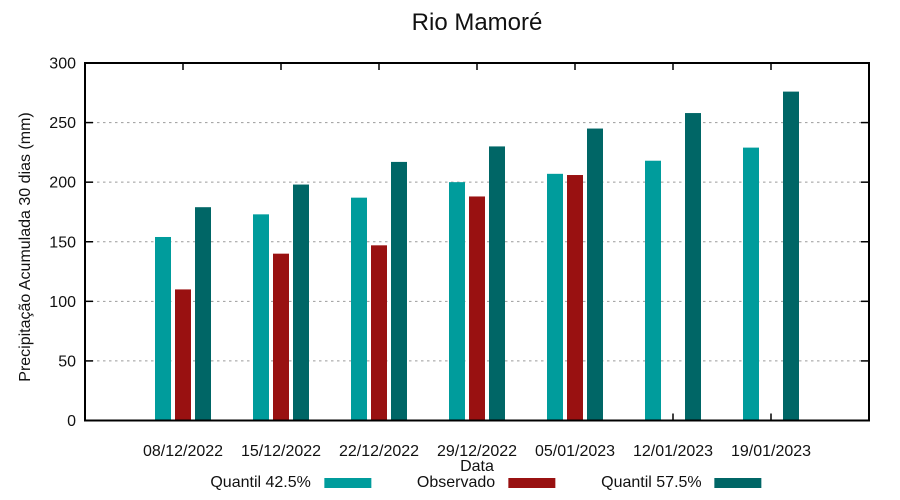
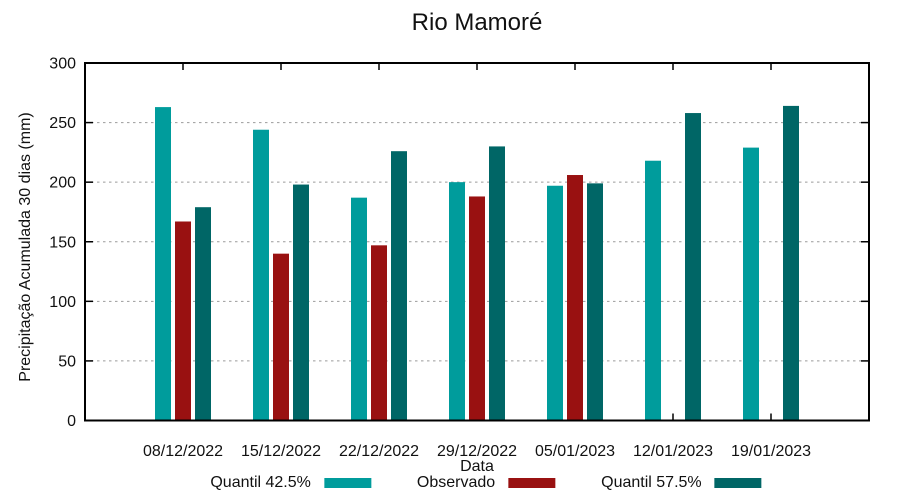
Quantil 42.5%/08/12/2022: 154 -> 263
Observado/08/12/2022: 110 -> 167
Quantil 42.5%/15/12/2022: 173 -> 244
Quantil 57.5%/22/12/2022: 217 -> 226
Quantil 42.5%/05/01/2023: 207 -> 197
Quantil 57.5%/05/01/2023: 245 -> 199
Quantil 57.5%/19/01/2023: 276 -> 264
